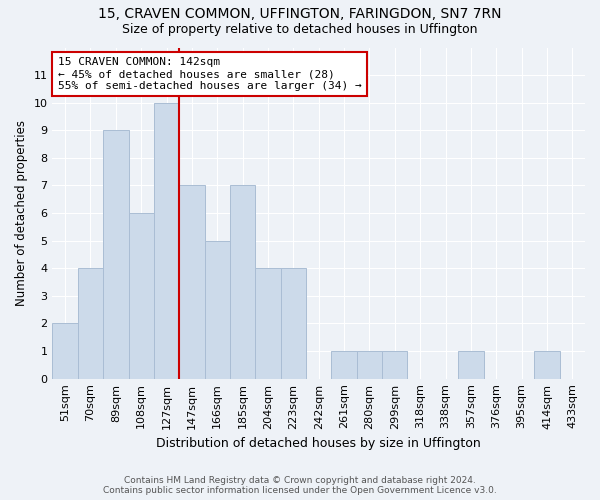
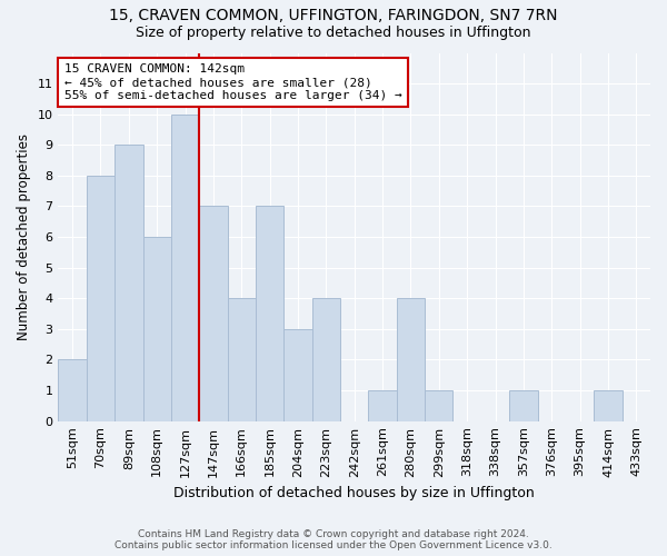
70sqm: 4 -> 8
166sqm: 5 -> 4
204sqm: 4 -> 3
280sqm: 1 -> 4
